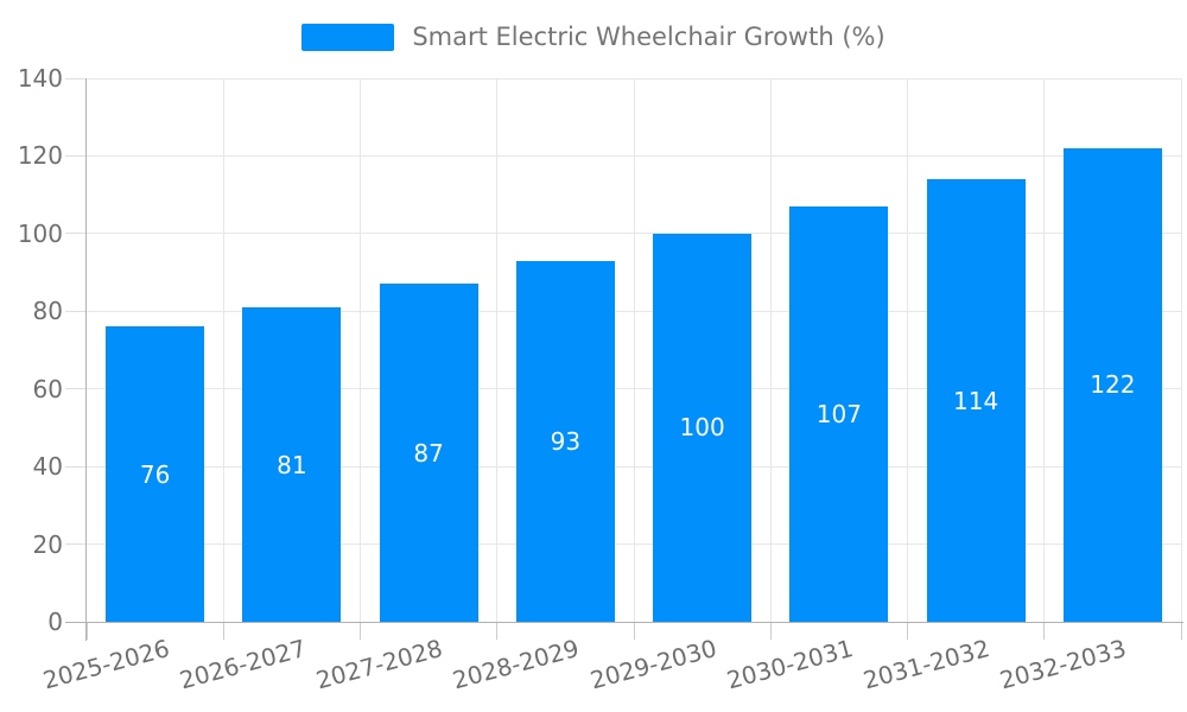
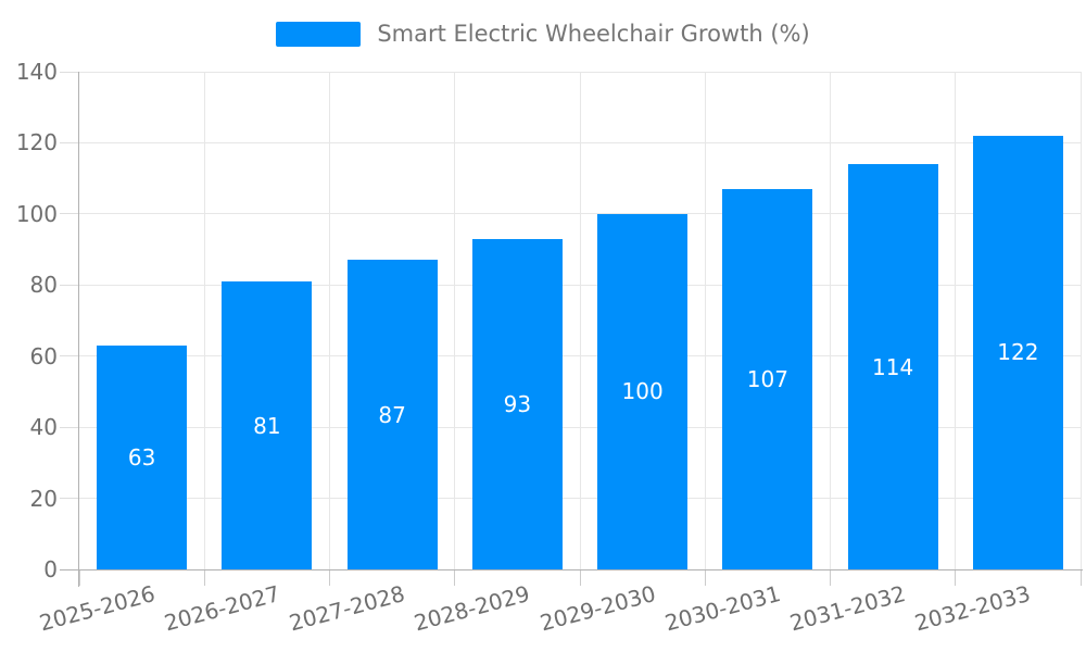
2025-2026: 76 -> 63
